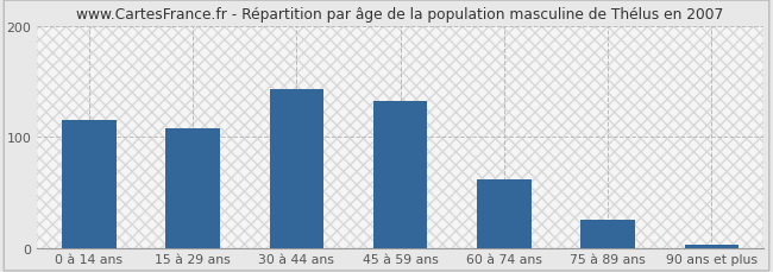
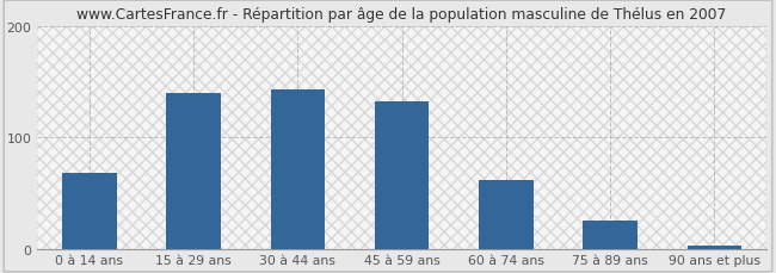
0 à 14 ans: 115 -> 68
15 à 29 ans: 108 -> 140
